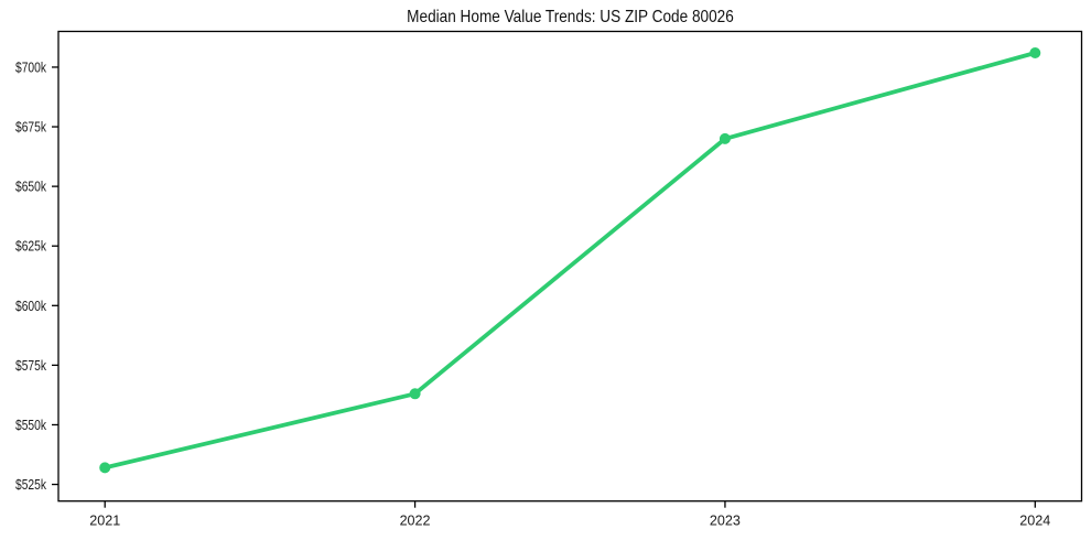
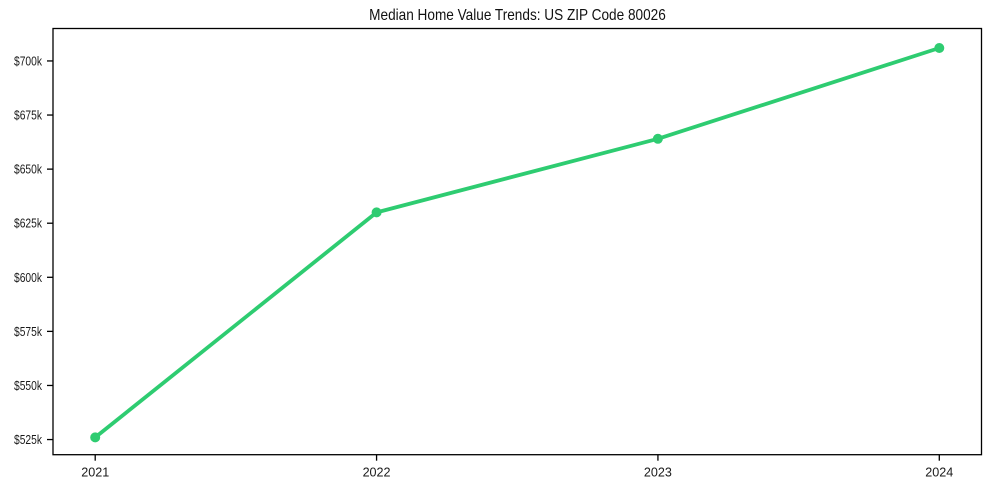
2021: $532k -> $526k
2022: $563k -> $630k
2023: $670k -> $664k
